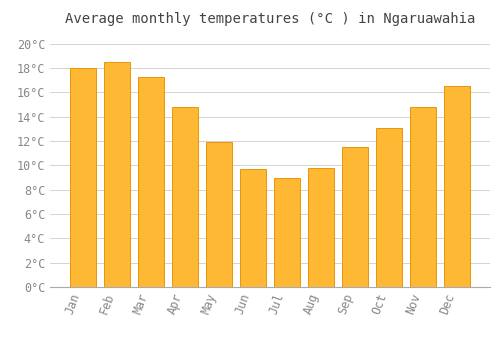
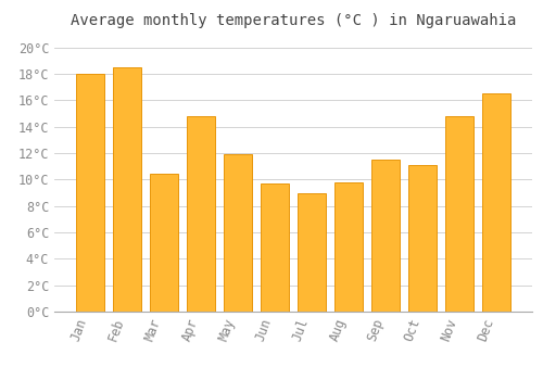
Mar: 17.3°C -> 10.4°C
Oct: 13.1°C -> 11.1°C
